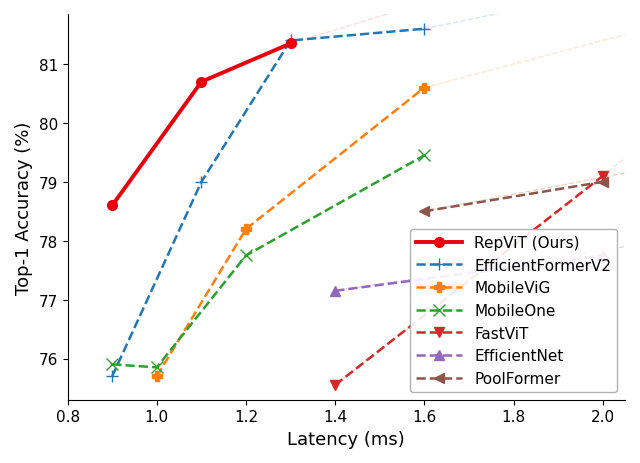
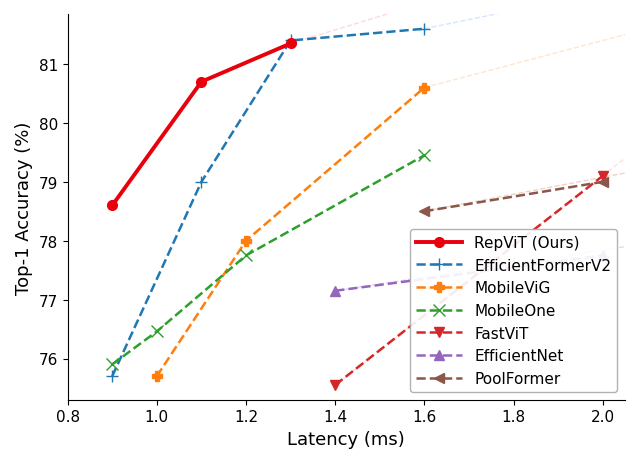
MobileOne/1.0: 75.85 -> 76.46
MobileViG/1.2: 78.2 -> 78.0
